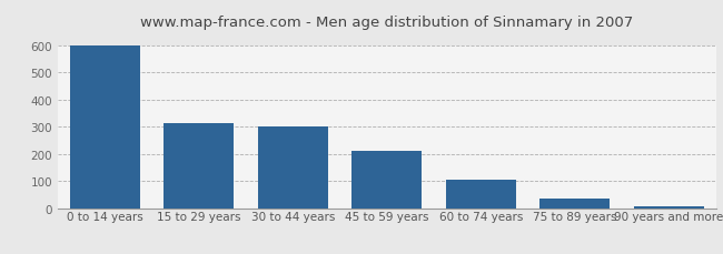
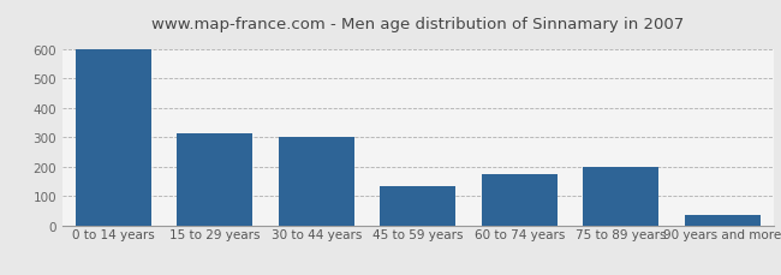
45 to 59 years: 212 -> 135
60 to 74 years: 106 -> 175
75 to 89 years: 35 -> 200
90 years and more: 8 -> 35
